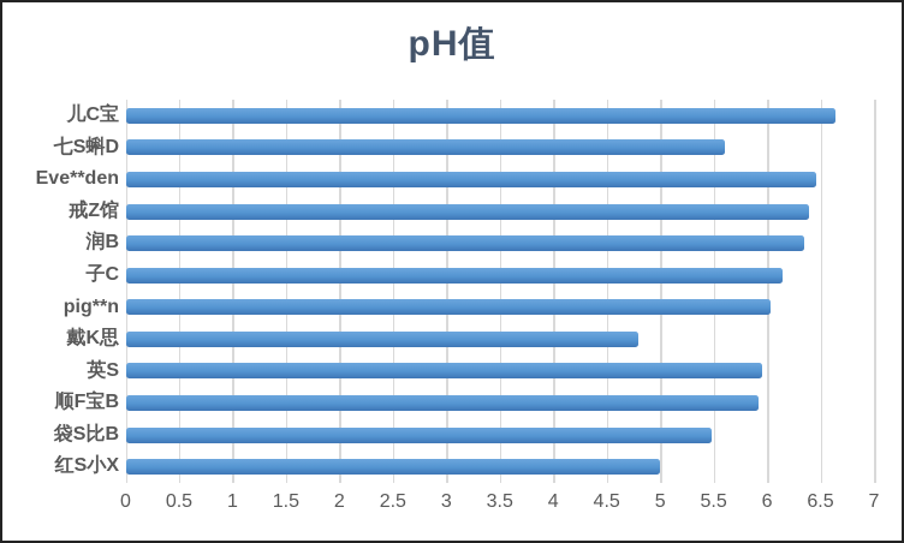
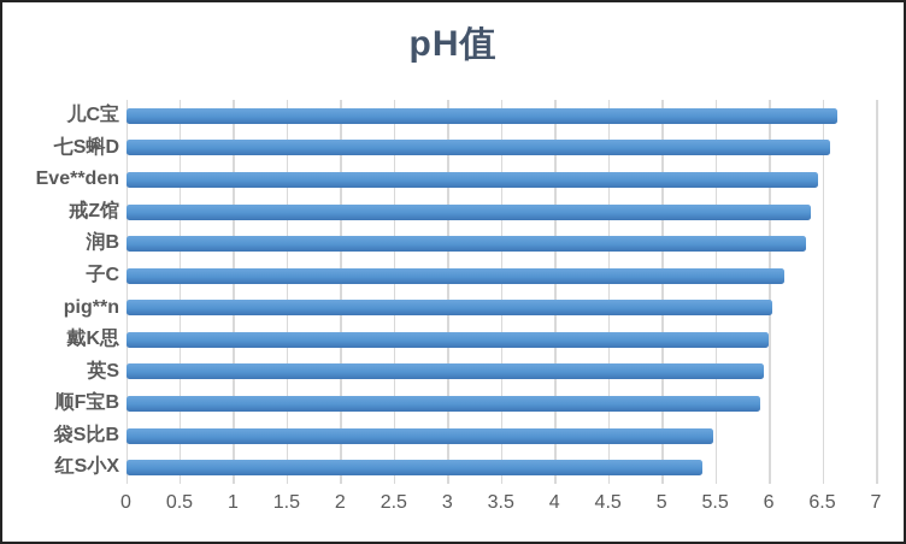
七S蝌D: 5.6 -> 6.6
戴K思: 4.8 -> 6.0
红S小X: 5.0 -> 5.4
